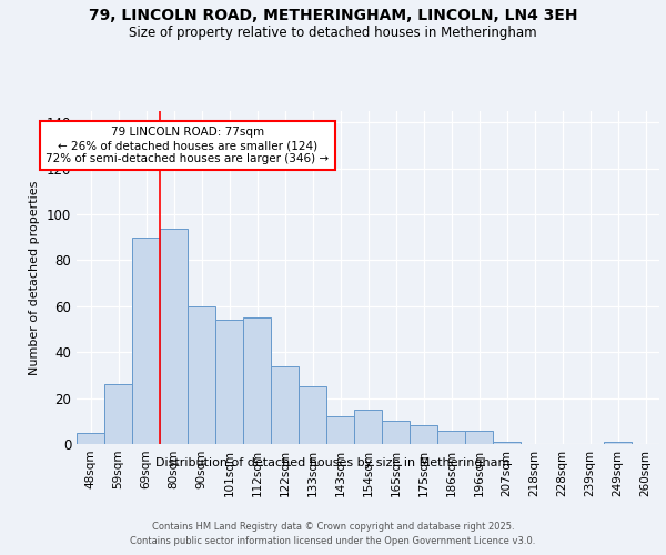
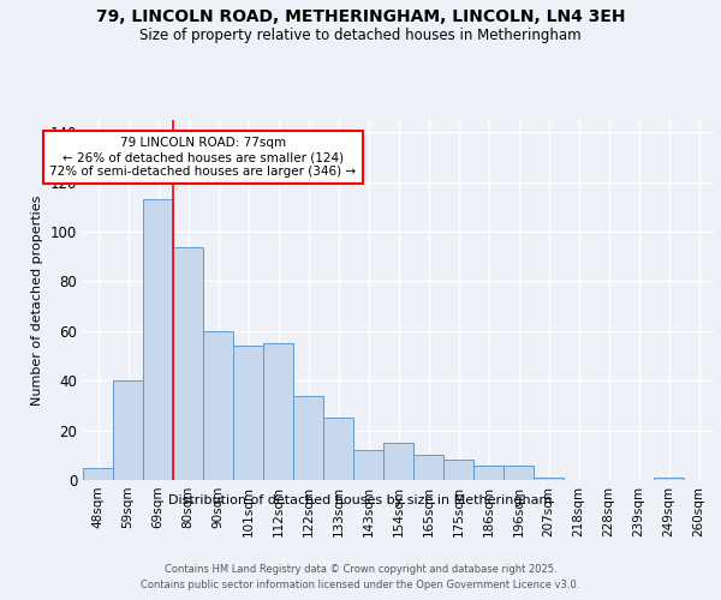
59sqm: 26 -> 40
69sqm: 90 -> 113
